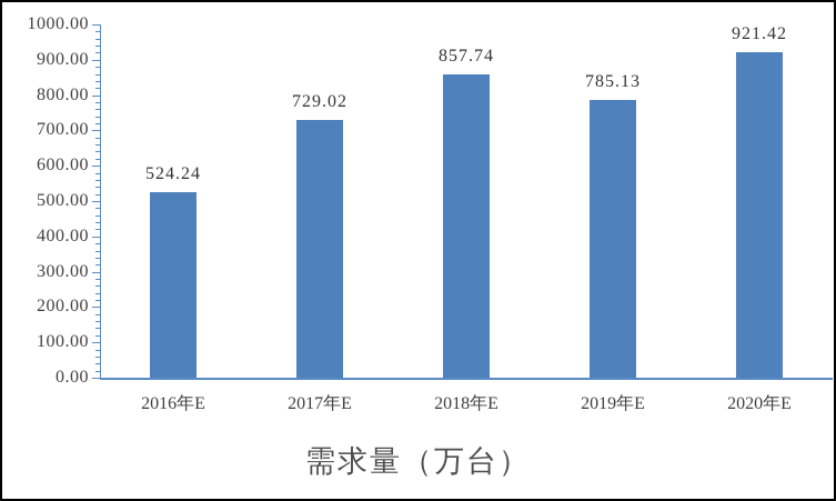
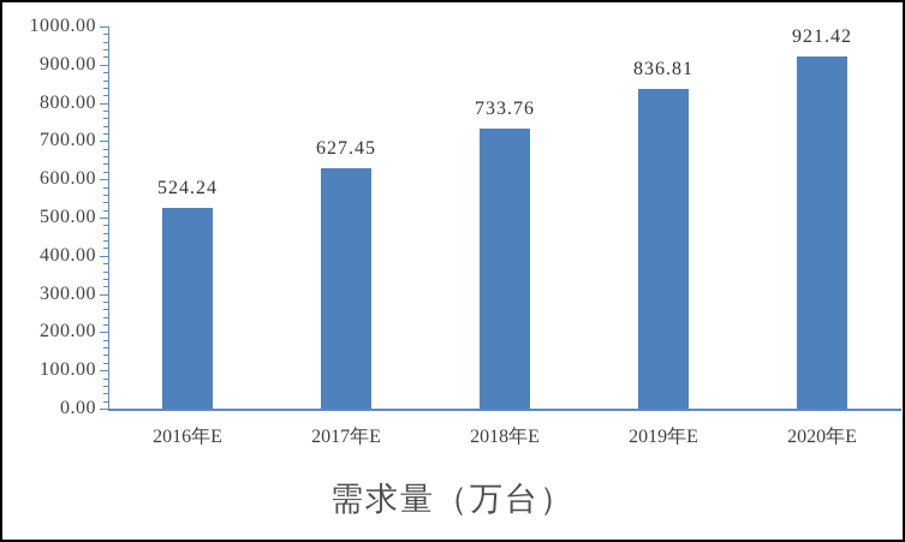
2017年E: 729.02 -> 627.45
2018年E: 857.74 -> 733.76
2019年E: 785.13 -> 836.81
